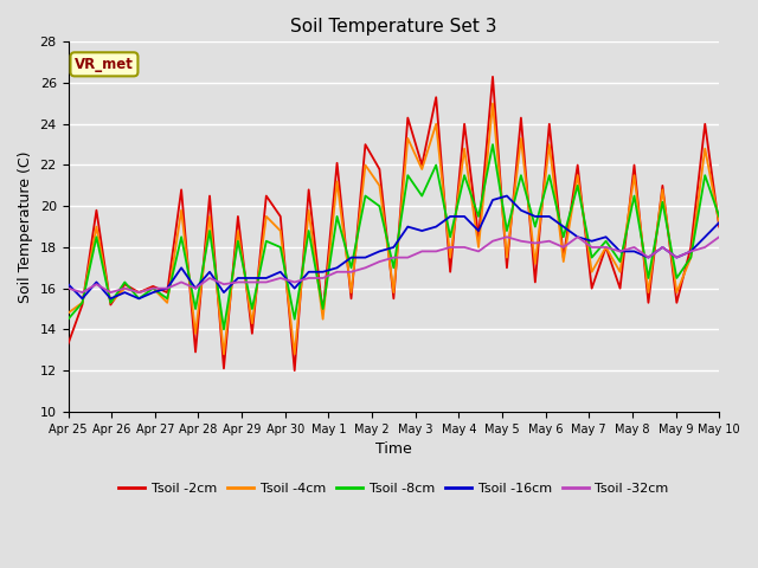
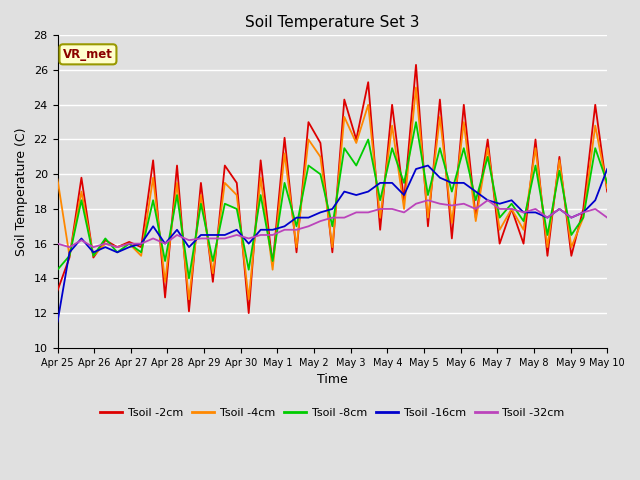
Tsoil -4cm/Apr 25: 14.8 -> 19.7
Tsoil -16cm/Apr 25: 16.2 -> 11.5
Tsoil -16cm/May 10: 19.2 -> 20.3
Tsoil -32cm/May 10: 18.5 -> 17.5
